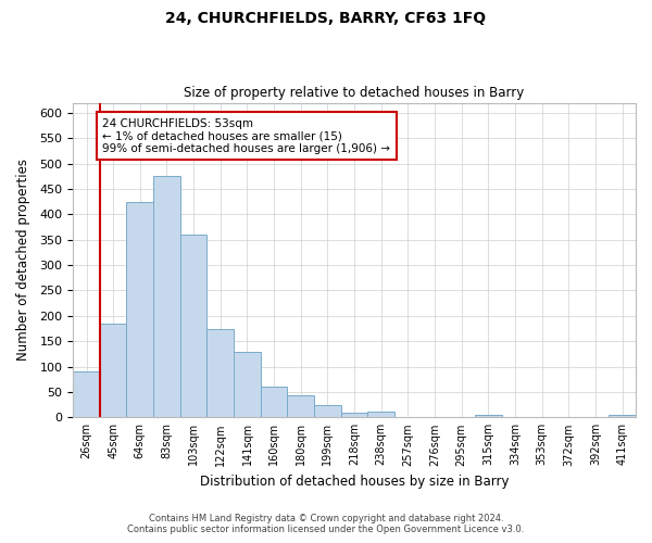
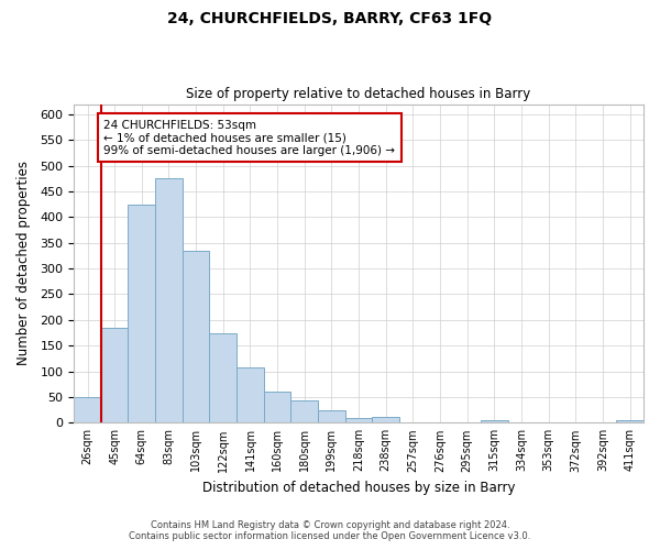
26sqm: 90 -> 50
103sqm: 360 -> 335
141sqm: 130 -> 108
